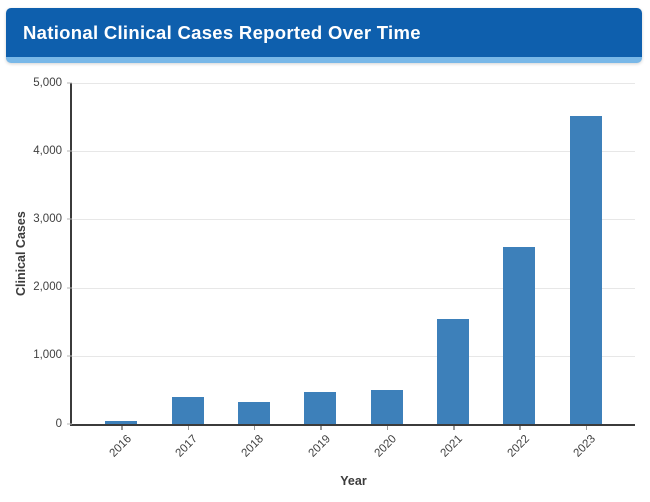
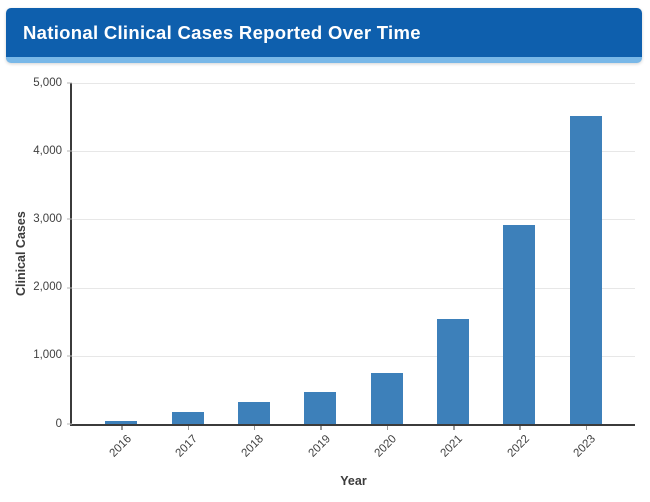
2017: 400 -> 200
2020: 500 -> 800
2022: 2600 -> 2900
